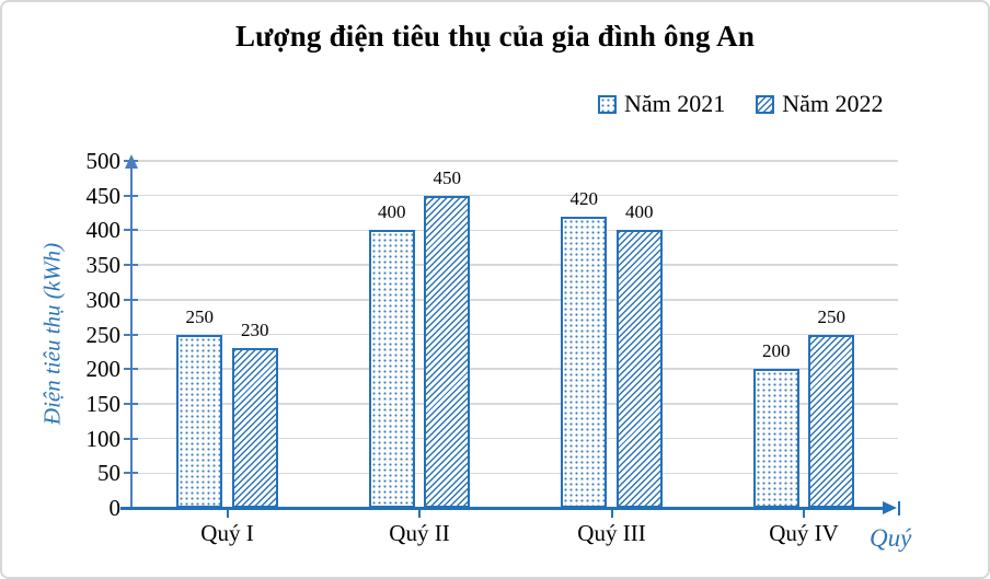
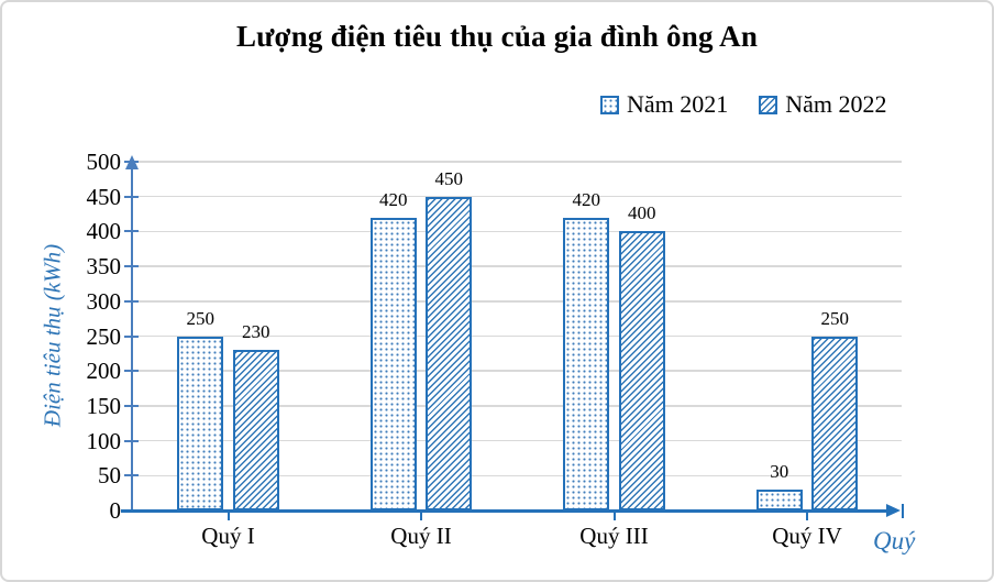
Năm 2021/Quý II: 400 -> 420
Năm 2021/Quý IV: 200 -> 30
